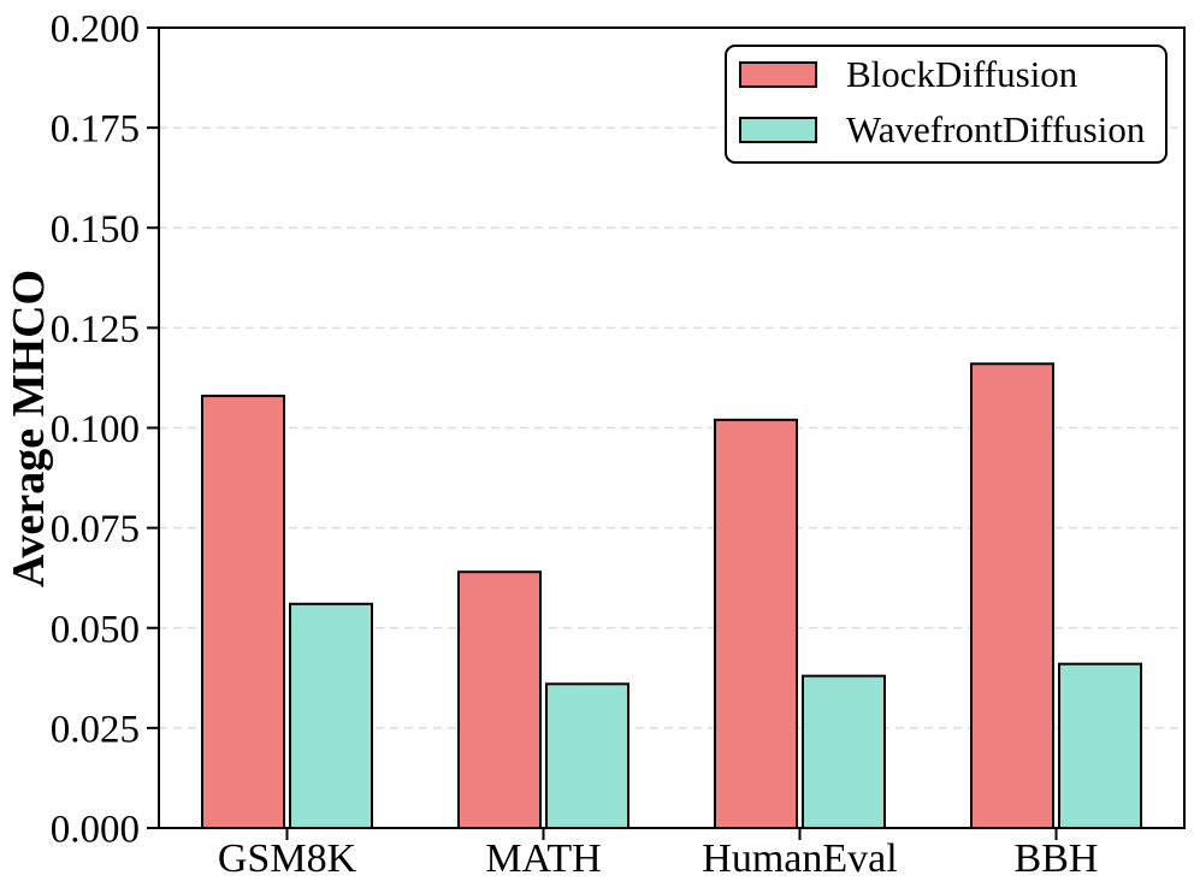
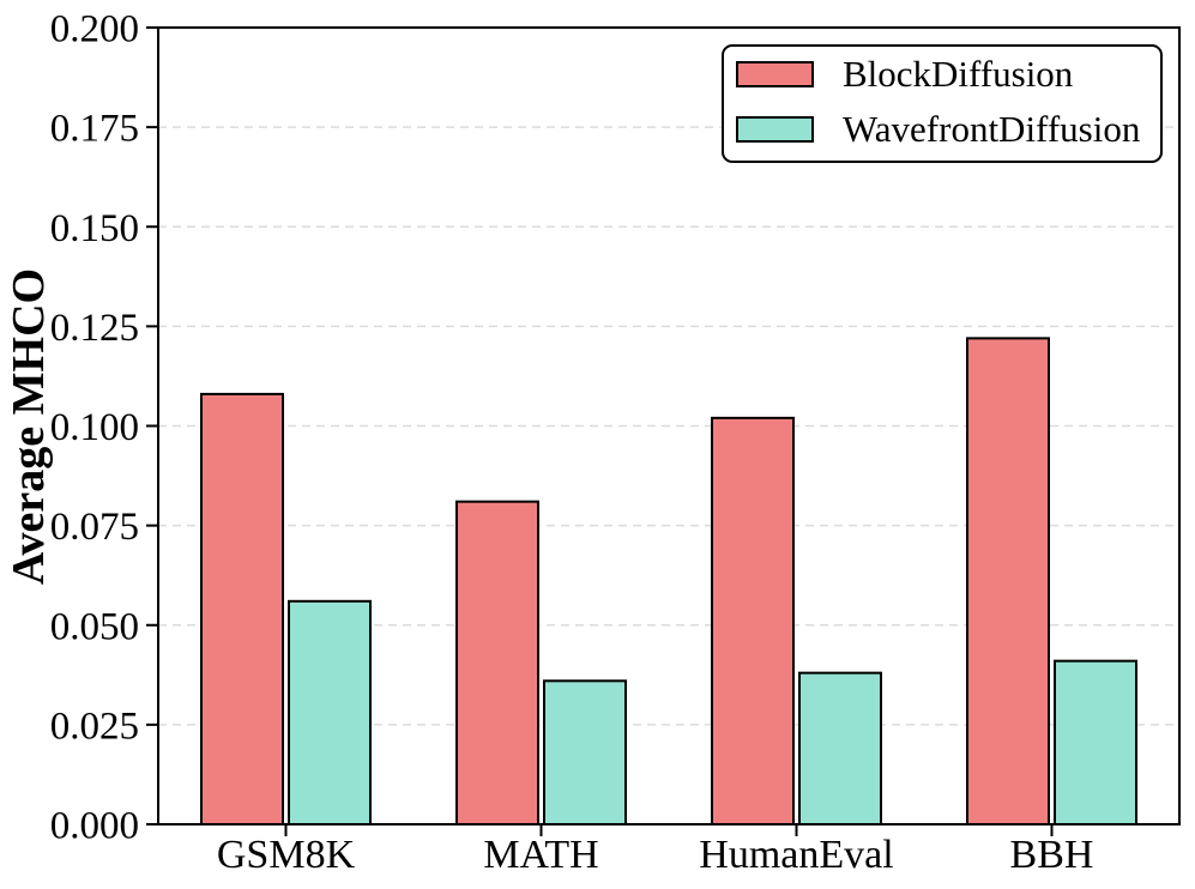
BlockDiffusion/MATH: 0.064 -> 0.081
BlockDiffusion/BBH: 0.116 -> 0.122
